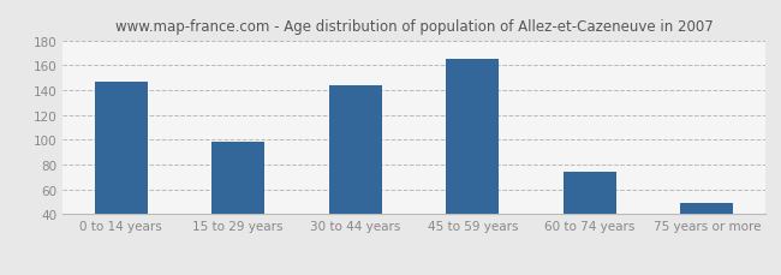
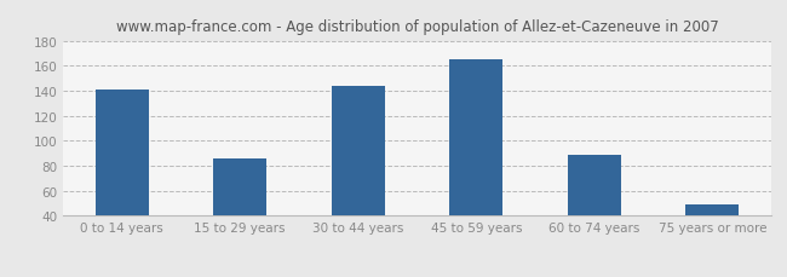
0 to 14 years: 147 -> 141
15 to 29 years: 98 -> 86
60 to 74 years: 74 -> 89
